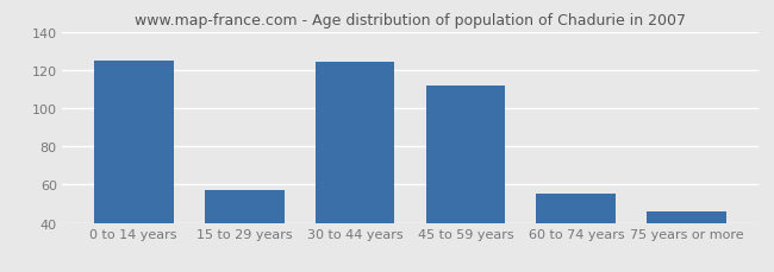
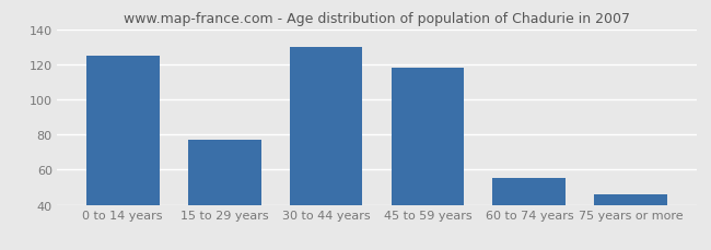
15 to 29 years: 57 -> 77
30 to 44 years: 124 -> 130
45 to 59 years: 112 -> 118
